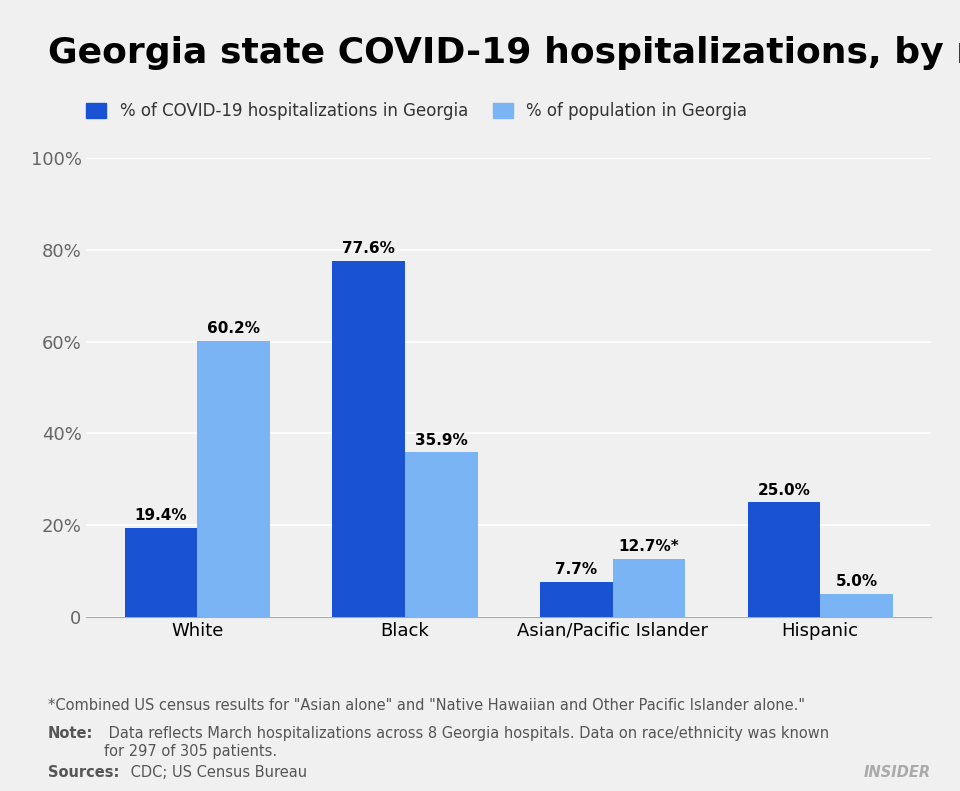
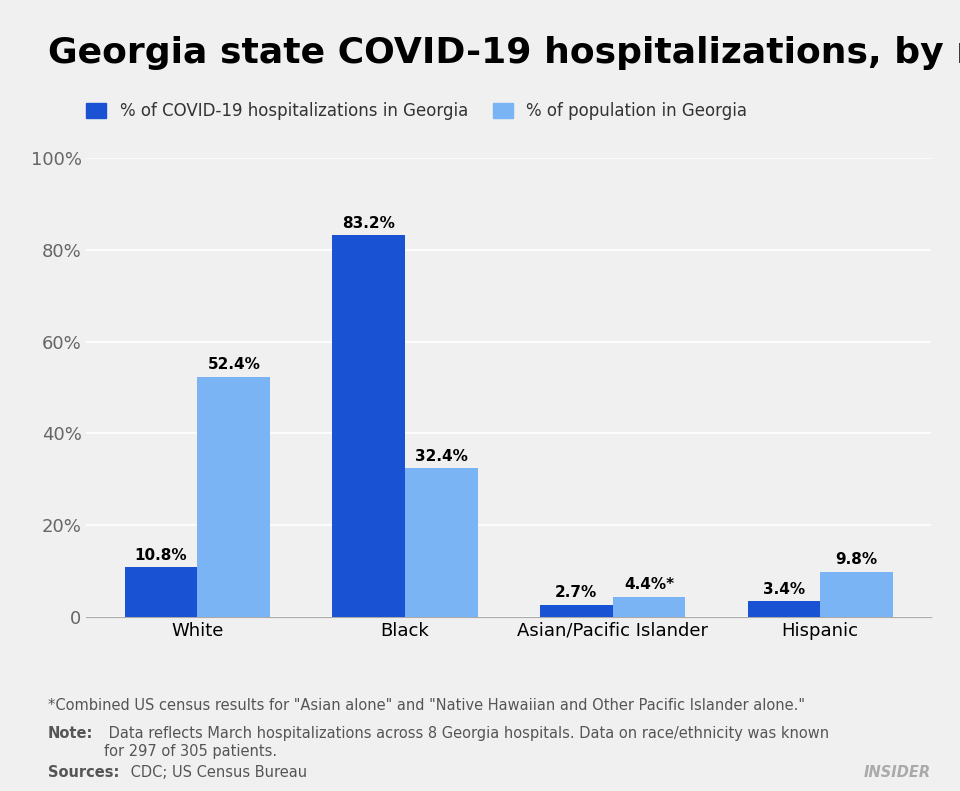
% of COVID-19 hospitalizations in Georgia/White: 19.4% -> 10.8%
% of population in Georgia/White: 60.2% -> 52.4%
% of COVID-19 hospitalizations in Georgia/Black: 77.6% -> 83.2%
% of population in Georgia/Black: 35.9% -> 32.4%
% of COVID-19 hospitalizations in Georgia/Asian/Pacific Islander: 7.7% -> 2.7%
% of population in Georgia/Asian/Pacific Islander: 12.7%* -> 4.4%*
% of COVID-19 hospitalizations in Georgia/Hispanic: 25.0% -> 3.4%
% of population in Georgia/Hispanic: 5.0% -> 9.8%
